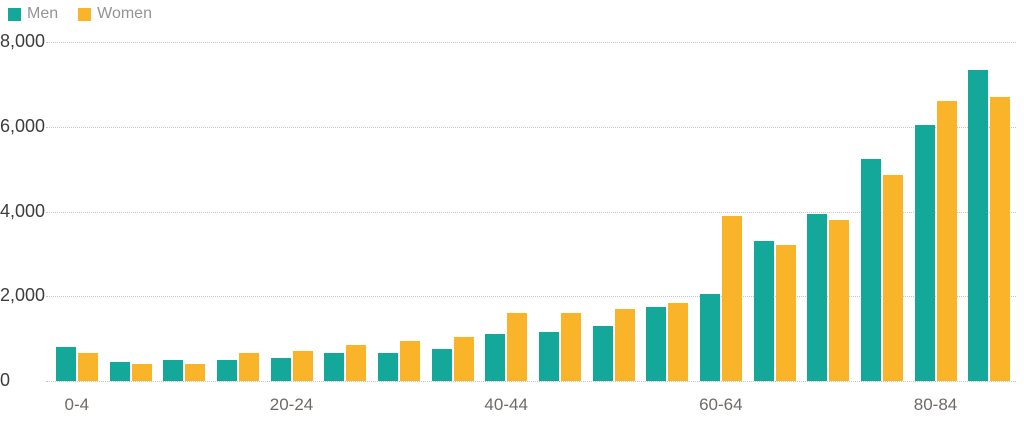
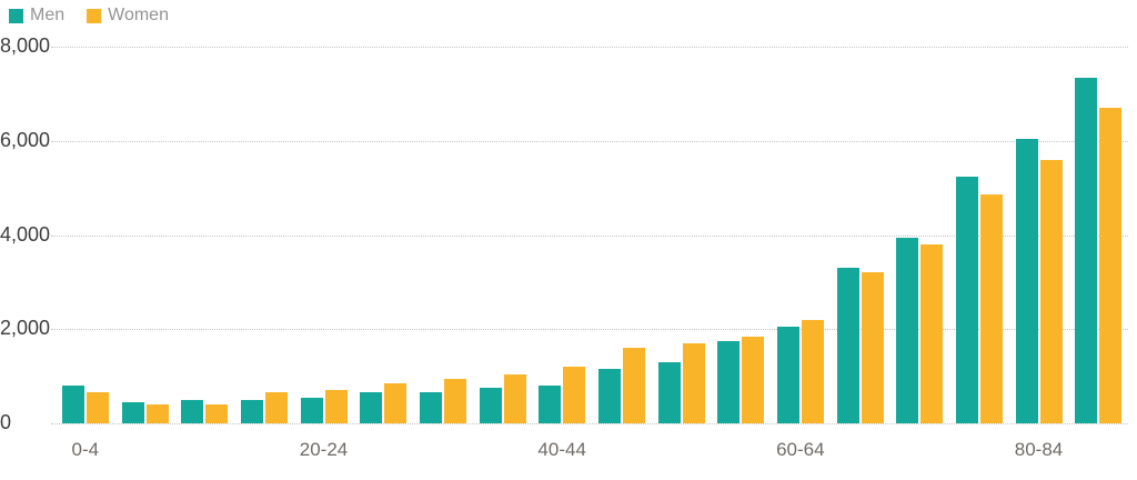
Men/40-44: 1100 -> 800
Women/40-44: 1600 -> 1200
Women/60-64: 3900 -> 2200
Women/80-84: 6600 -> 5600
